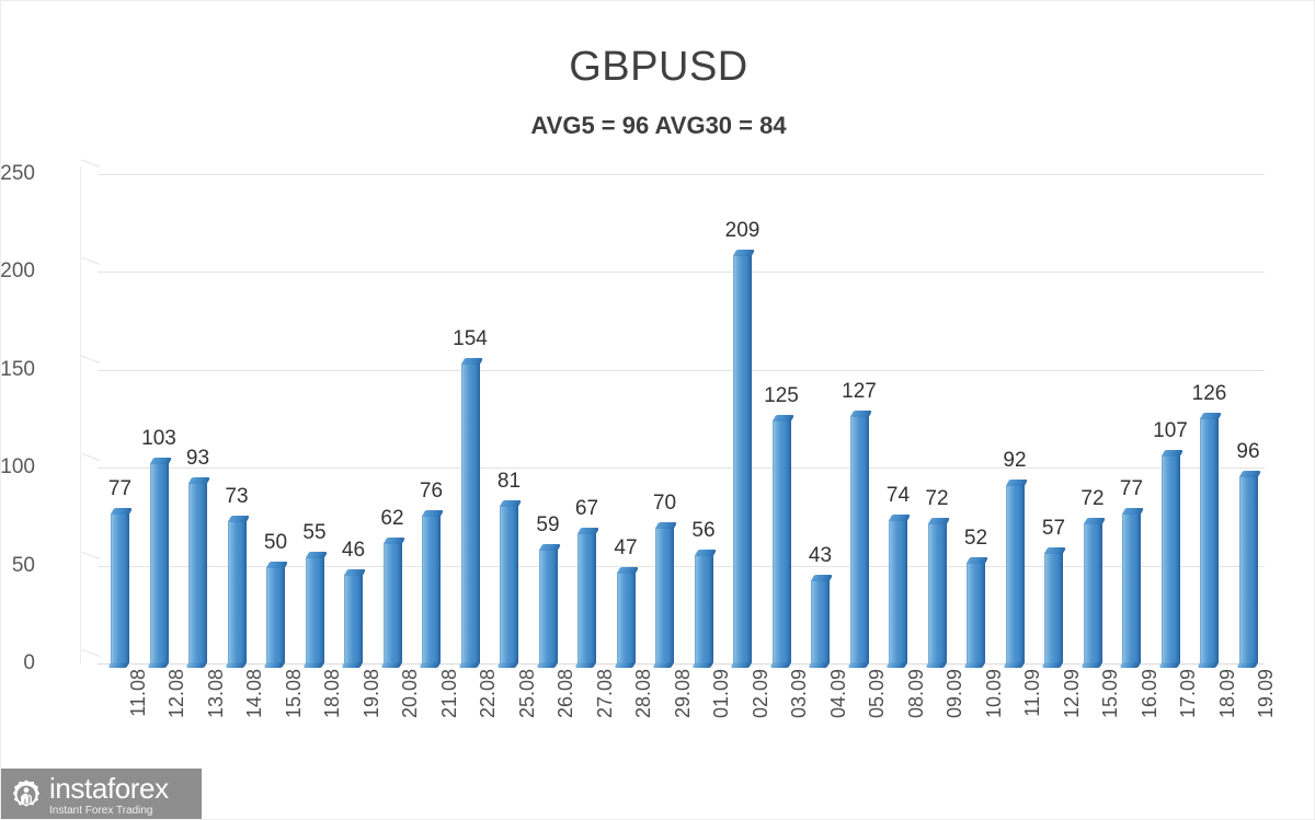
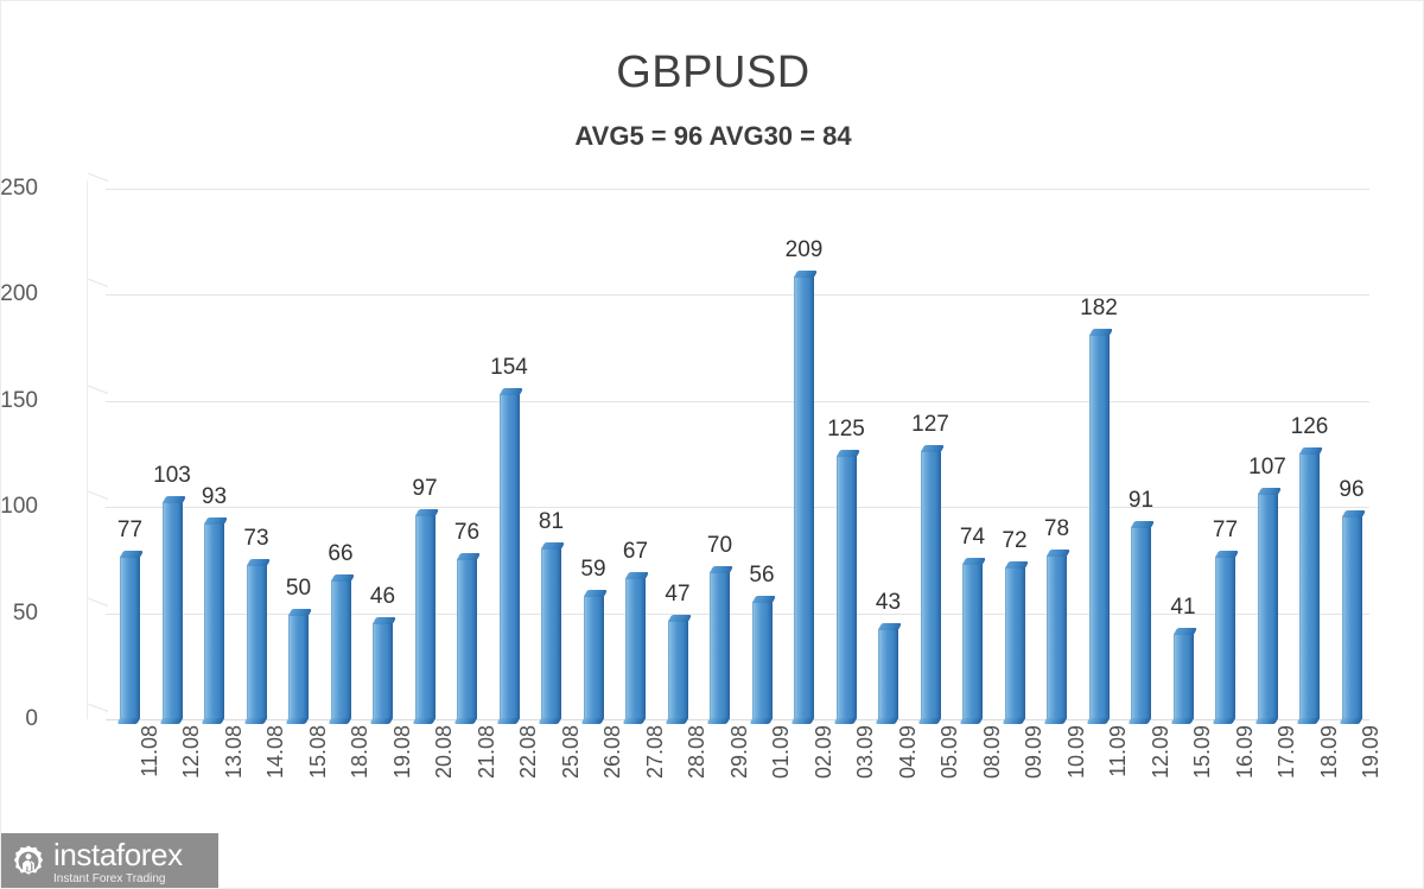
18.08: 55 -> 66
20.08: 62 -> 97
10.09: 52 -> 78
11.09: 92 -> 182
12.09: 57 -> 91
15.09: 72 -> 41
